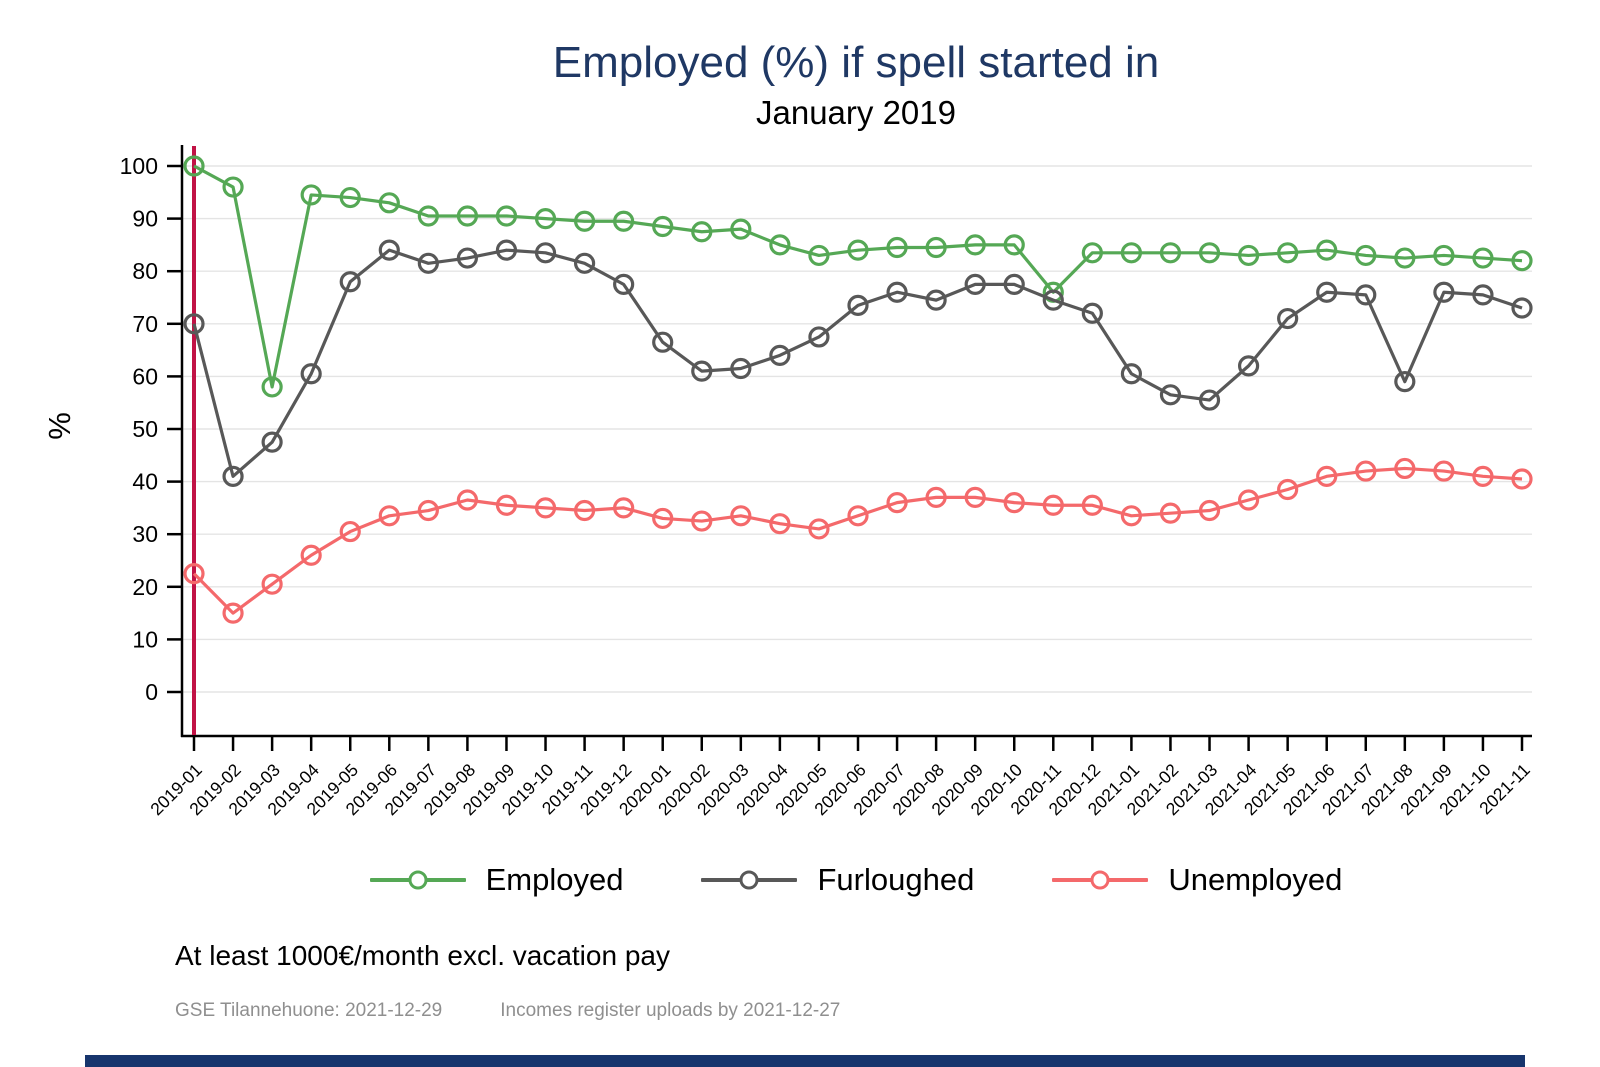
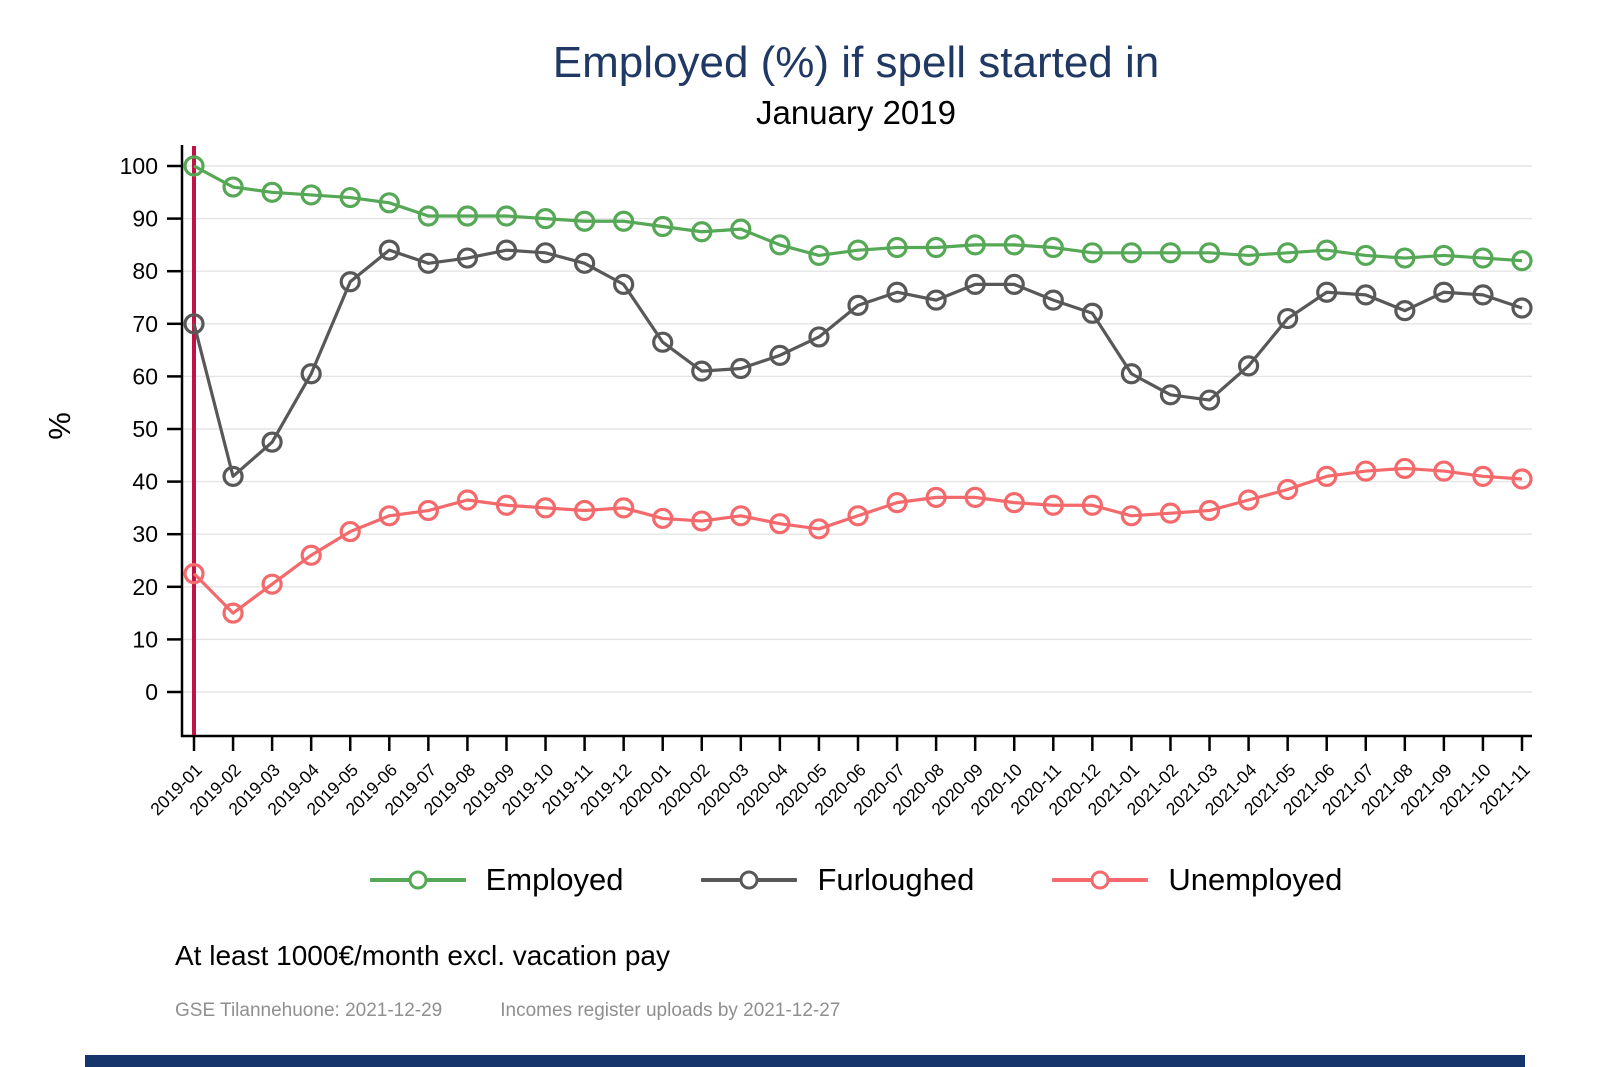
Employed/2019-03: 58 -> 95
Employed/2020-11: 76 -> 84
Furloughed/2021-08: 59 -> 72
